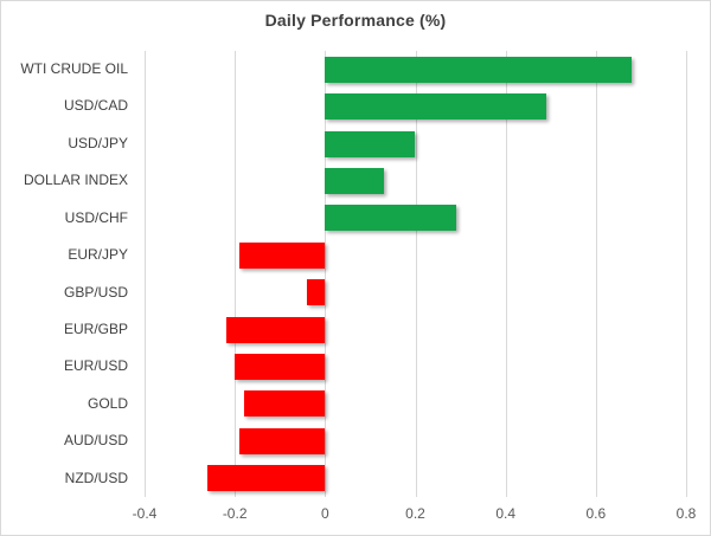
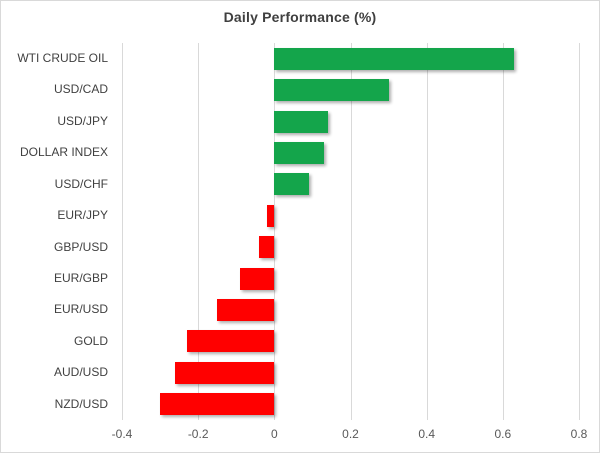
WTI CRUDE OIL: 0.68 -> 0.63
USD/CAD: 0.49 -> 0.30
USD/JPY: 0.20 -> 0.14
USD/CHF: 0.29 -> 0.09
EUR/JPY: -0.19 -> -0.02
EUR/GBP: -0.22 -> -0.09
EUR/USD: -0.20 -> -0.15
GOLD: -0.18 -> -0.23
AUD/USD: -0.19 -> -0.26
NZD/USD: -0.26 -> -0.30
